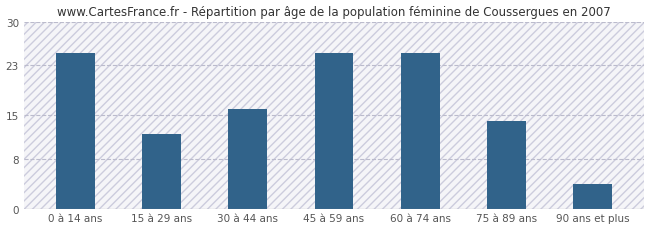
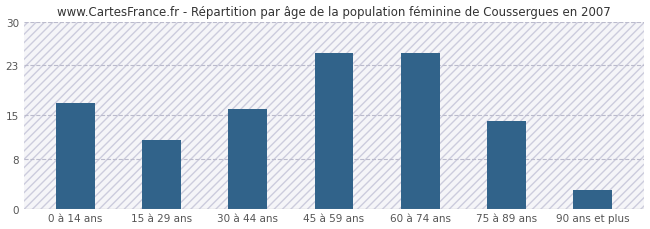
0 à 14 ans: 25 -> 17
15 à 29 ans: 12 -> 11
90 ans et plus: 4 -> 3
